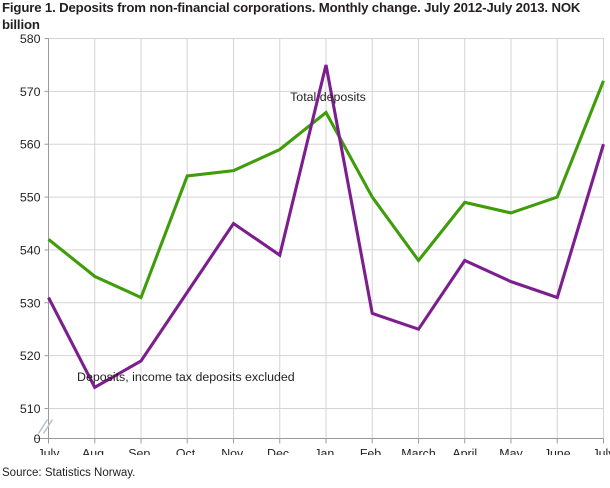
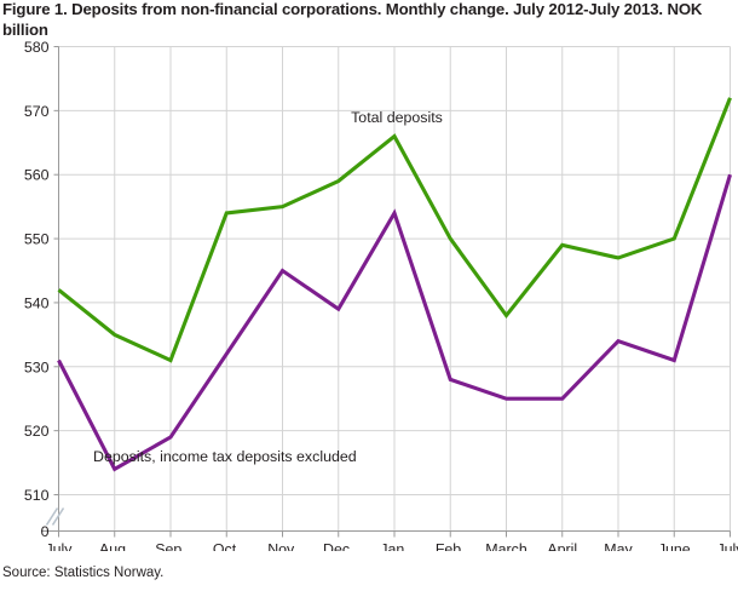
Deposits, income tax deposits excluded/Jan. 2013: 575 -> 554
Deposits, income tax deposits excluded/April 2013: 538 -> 525
